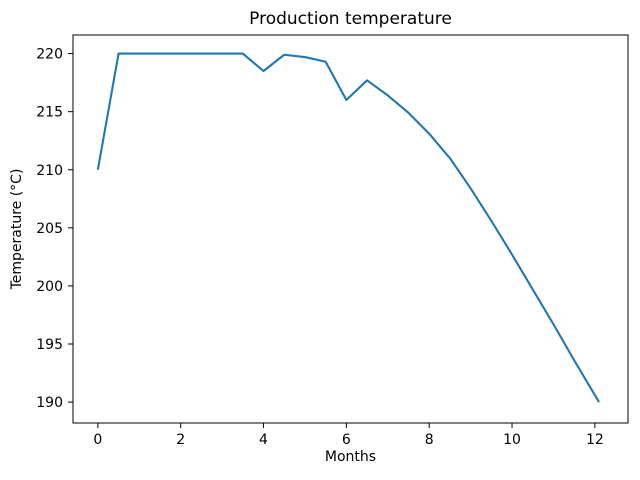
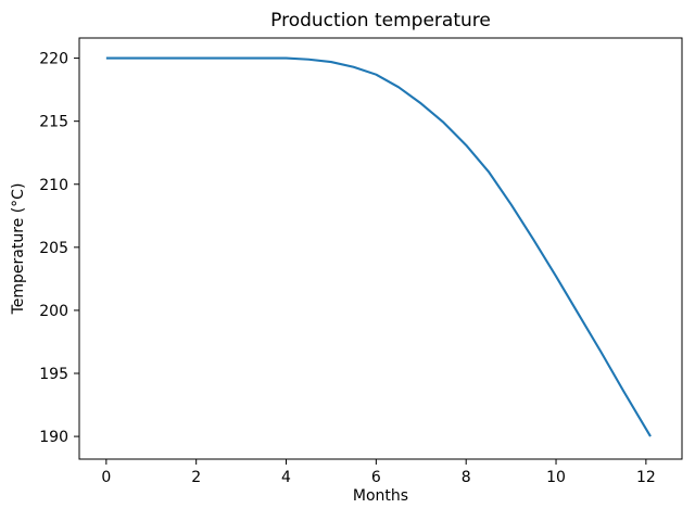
0: 210.0 -> 220.0
4: 218.5 -> 220.0
6: 216.0 -> 218.7
